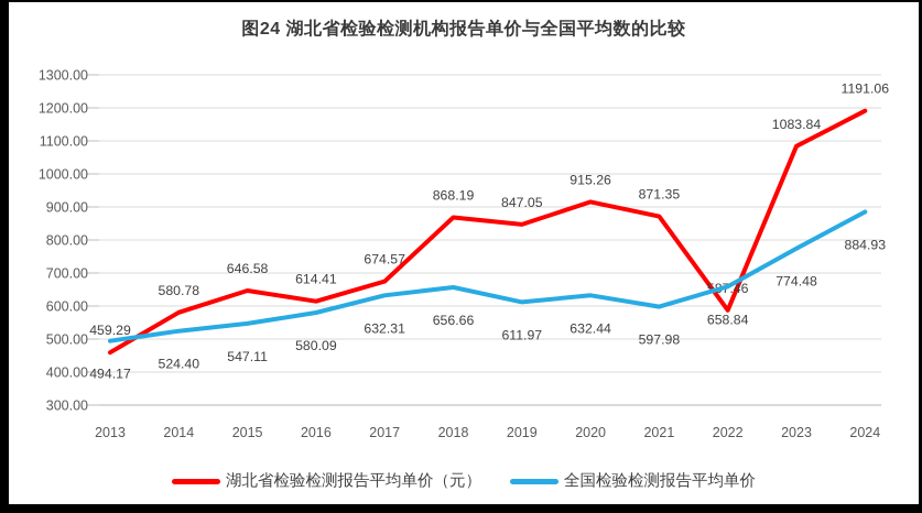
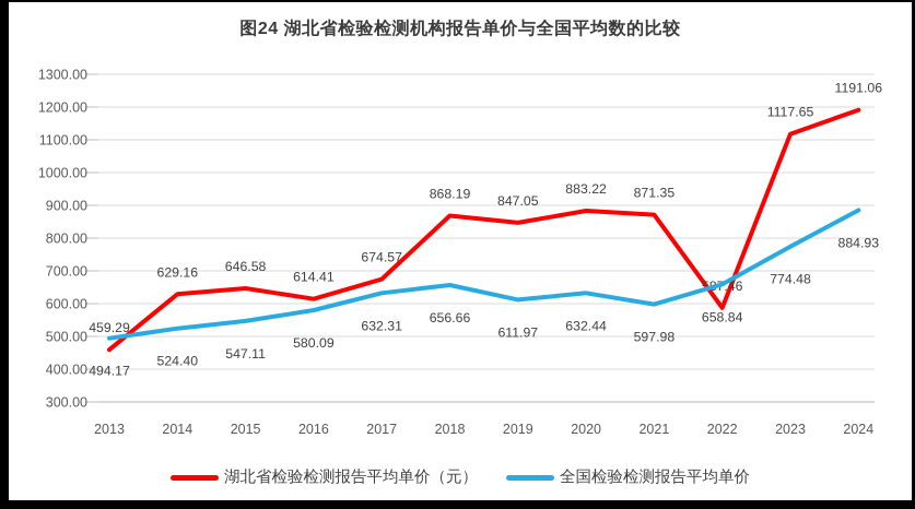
湖北省检验检测报告平均单价（元）/2014: 580.78 -> 629.16
湖北省检验检测报告平均单价（元）/2020: 915.26 -> 883.22
湖北省检验检测报告平均单价（元）/2023: 1083.84 -> 1117.65
